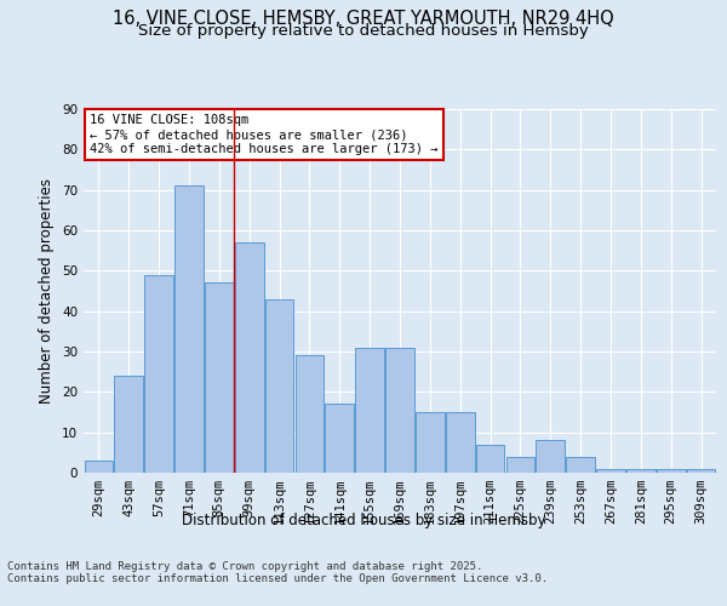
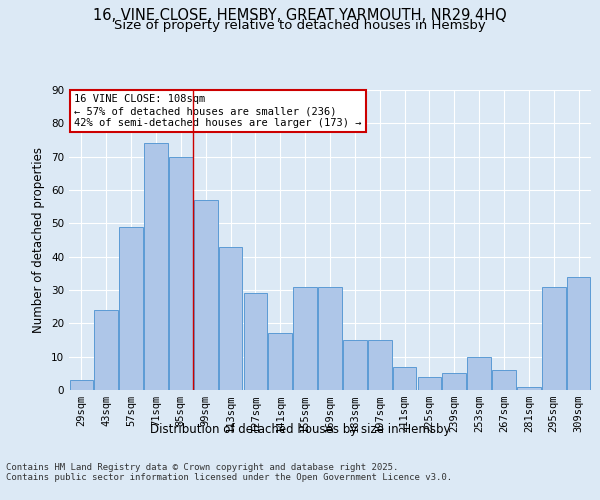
71sqm: 71 -> 74
85sqm: 47 -> 70
239sqm: 8 -> 5
253sqm: 4 -> 10
267sqm: 1 -> 6
295sqm: 1 -> 31
309sqm: 1 -> 34
